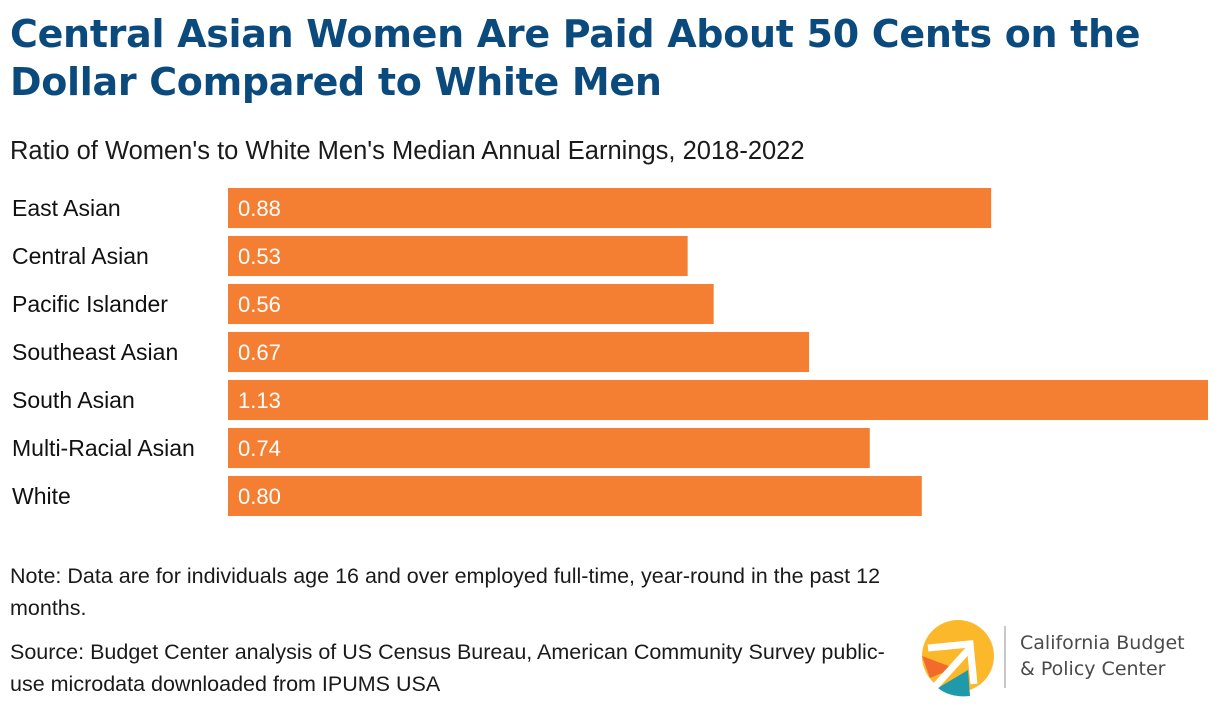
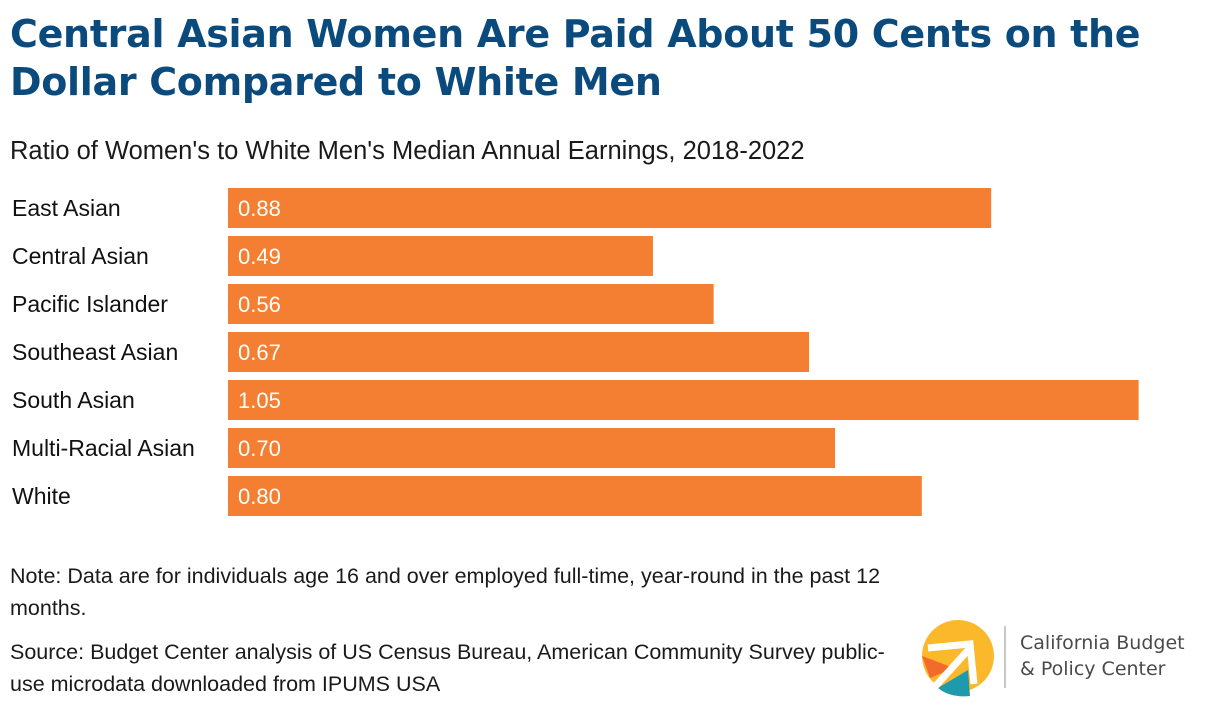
Central Asian: 0.53 -> 0.49
South Asian: 1.13 -> 1.05
Multi-Racial Asian: 0.74 -> 0.70
